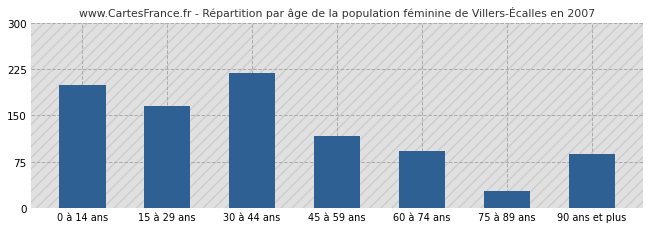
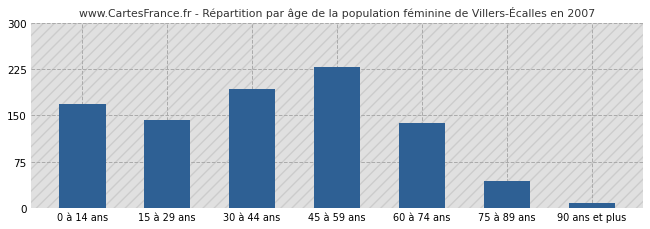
0 à 14 ans: 200 -> 168
15 à 29 ans: 166 -> 143
30 à 44 ans: 218 -> 193
45 à 59 ans: 116 -> 228
60 à 74 ans: 92 -> 137
75 à 89 ans: 28 -> 43
90 ans et plus: 88 -> 8
